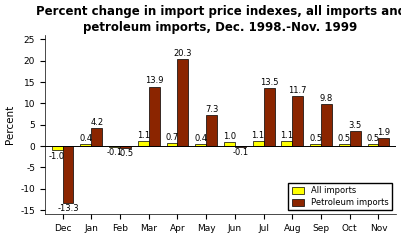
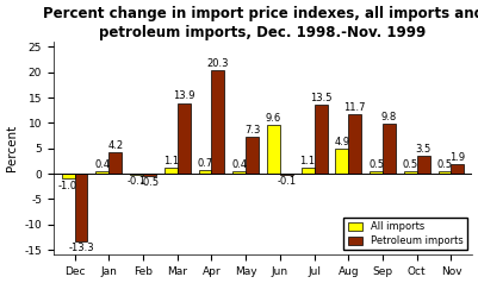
All imports/Jun: 1.0 -> 9.6
All imports/Aug: 1.1 -> 4.9
